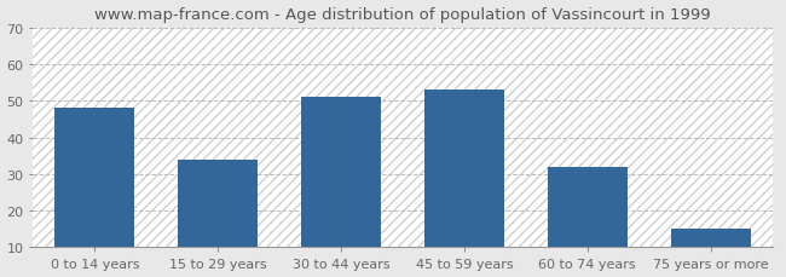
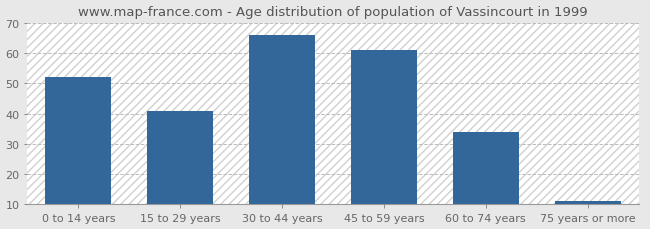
0 to 14 years: 48 -> 52
15 to 29 years: 34 -> 41
30 to 44 years: 51 -> 66
45 to 59 years: 53 -> 61
60 to 74 years: 32 -> 34
75 years or more: 15 -> 11
